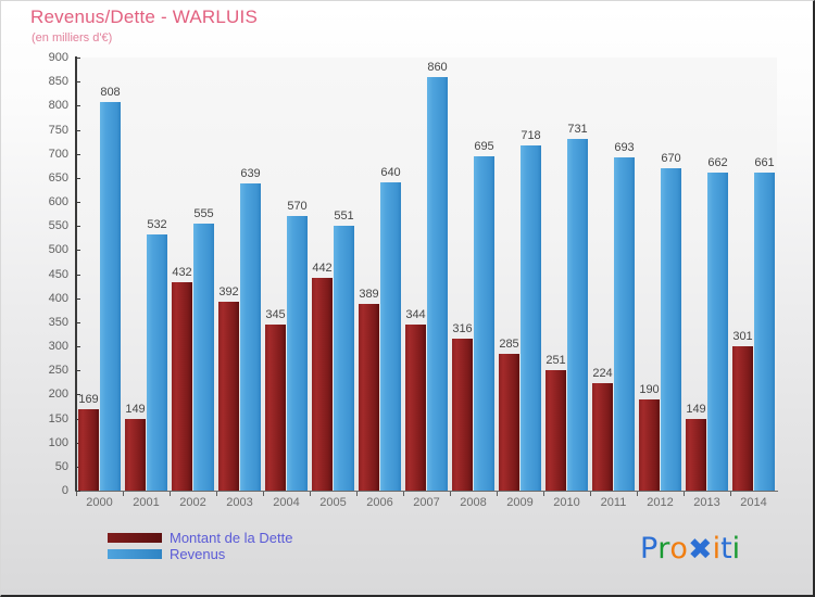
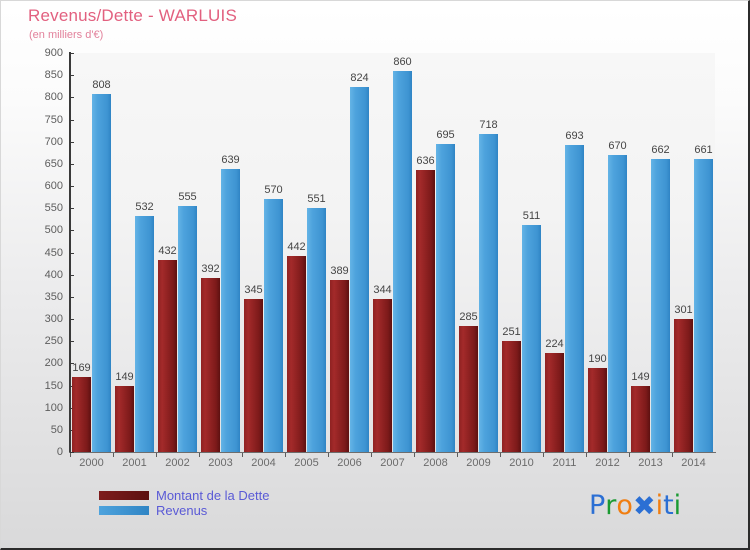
Revenus/2006: 640 -> 824
Montant de la Dette/2008: 316 -> 636
Revenus/2010: 731 -> 511
